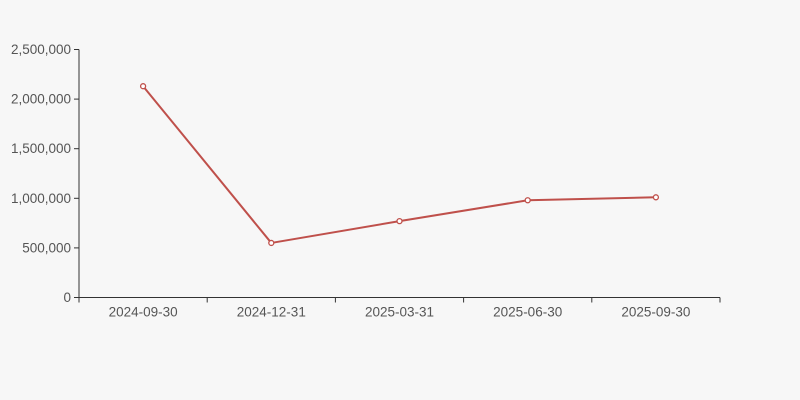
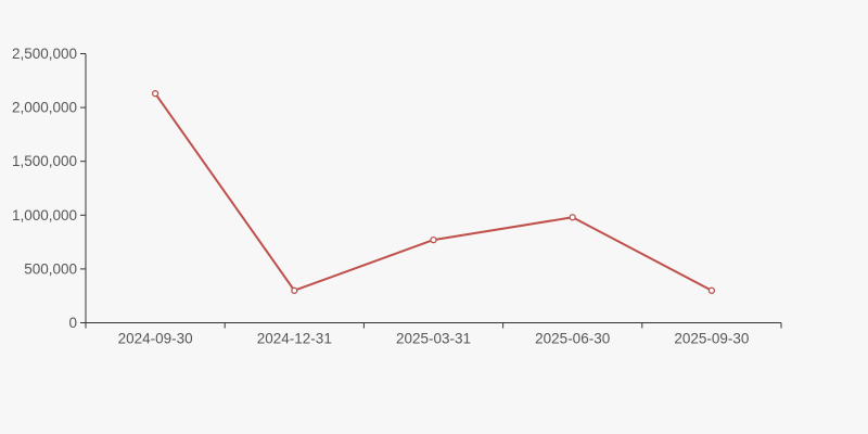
2024-12-31: 600000 -> 300000
2025-09-30: 1000000 -> 300000
